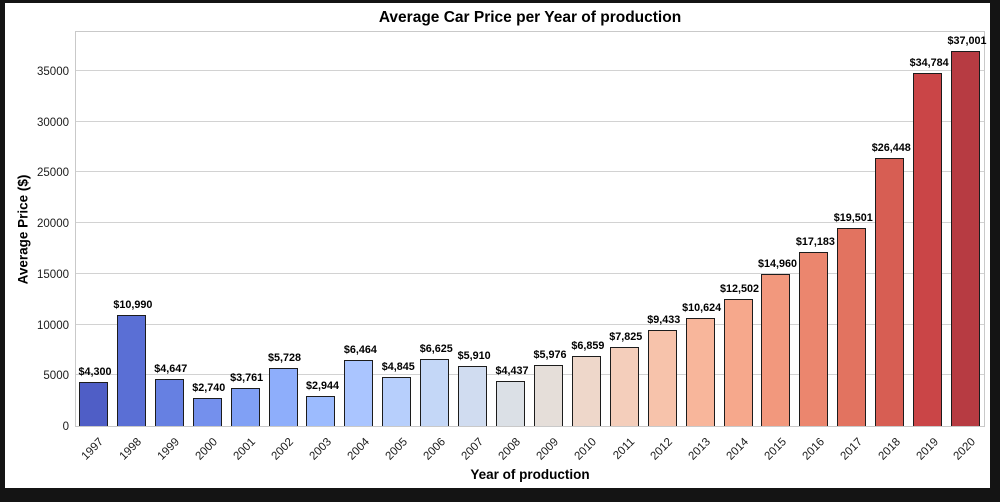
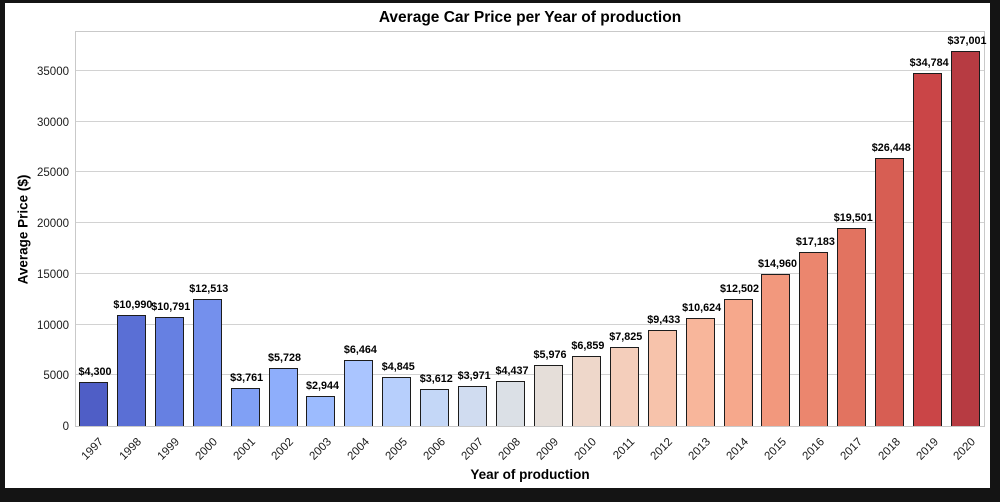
1999: $4,647 -> $10,791
2000: $2,740 -> $12,513
2006: $6,625 -> $3,612
2007: $5,910 -> $3,971
